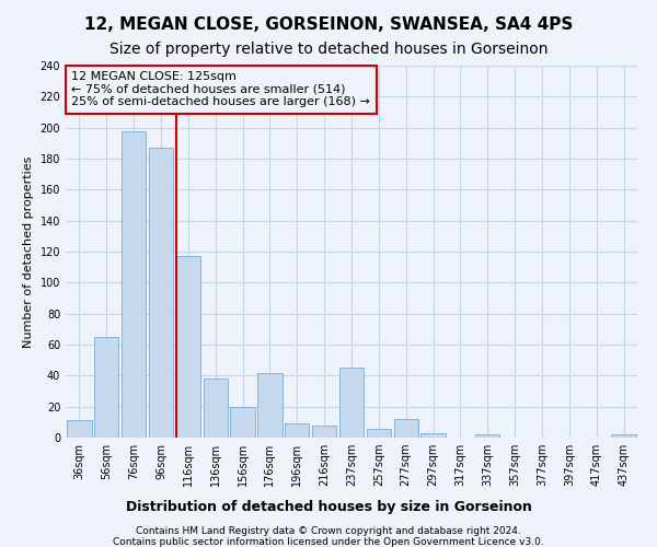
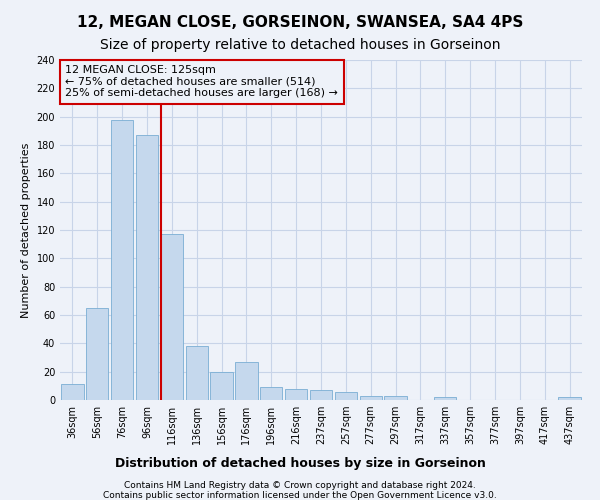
176sqm: 42 -> 27
237sqm: 45 -> 7
277sqm: 12 -> 3
